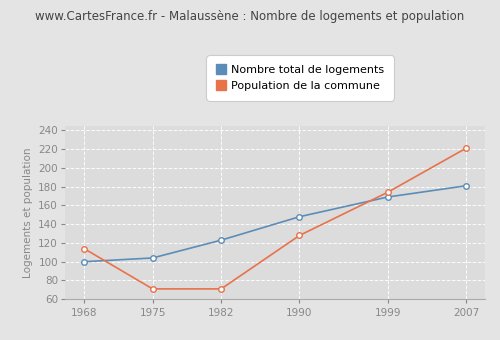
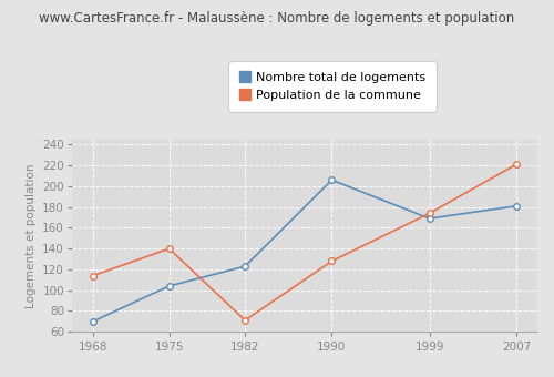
Nombre total de logements/1968: 100 -> 70
Population de la commune/1975: 71 -> 140
Nombre total de logements/1990: 148 -> 206
